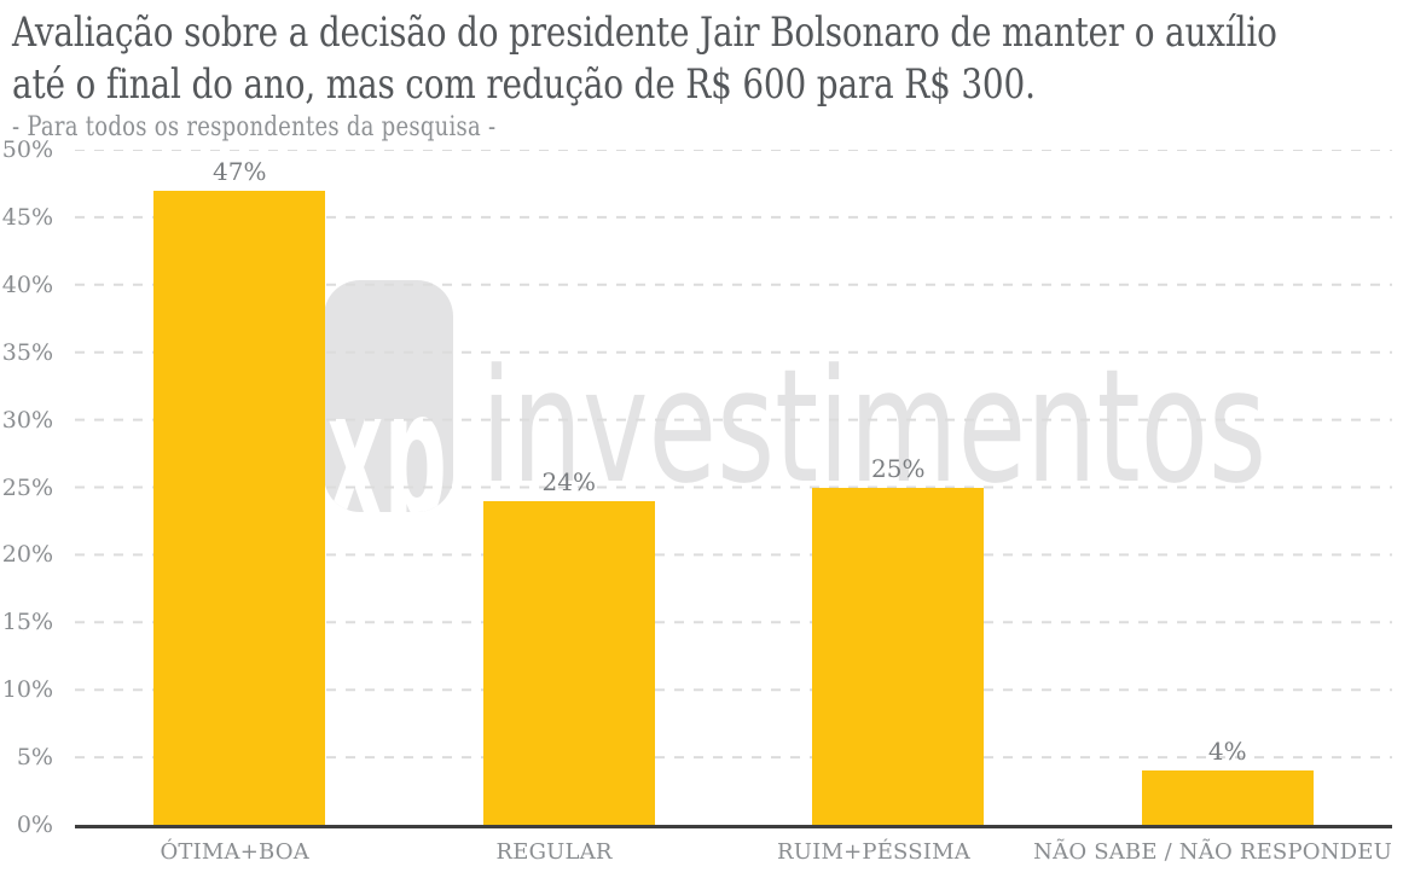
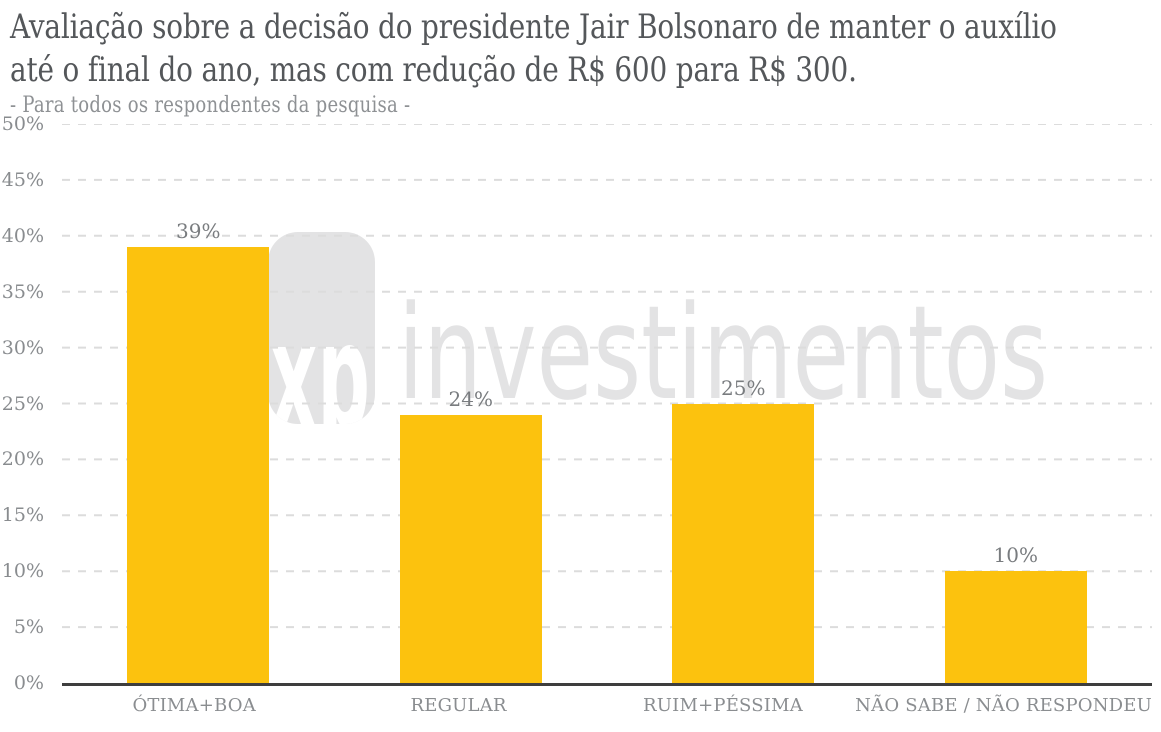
ÓTIMA+BOA: 47% -> 39%
NÃO SABE / NÃO RESPONDEU: 4% -> 10%
